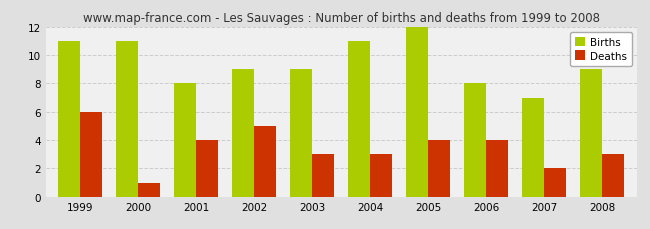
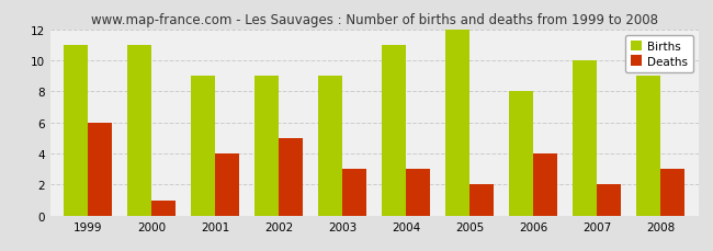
Births/2001: 8 -> 9
Deaths/2005: 4 -> 2
Births/2007: 7 -> 10
